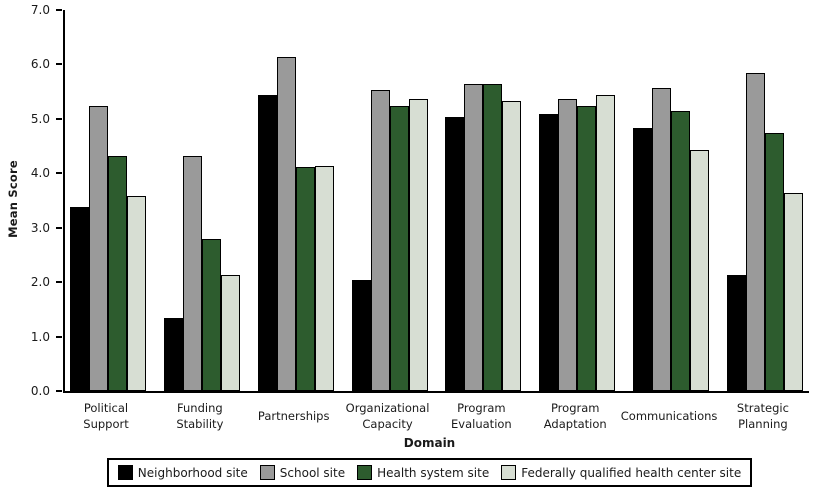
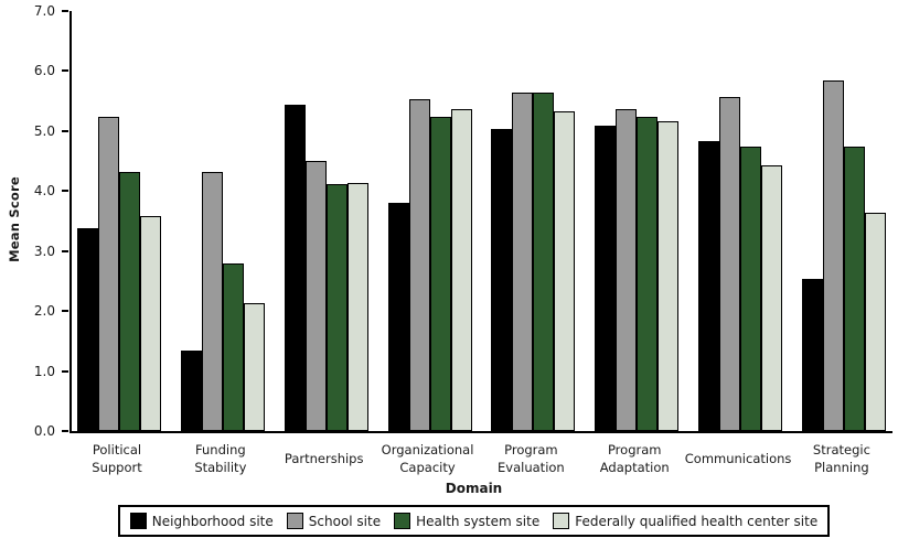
School site/Partnerships: 6.1 -> 4.5
Neighborhood site/Organizational Capacity: 2.0 -> 3.8
Federally qualified health center site/Program Adaptation: 5.4 -> 5.1
Health system site/Communications: 5.1 -> 4.7
Neighborhood site/Strategic Planning: 2.1 -> 2.5
